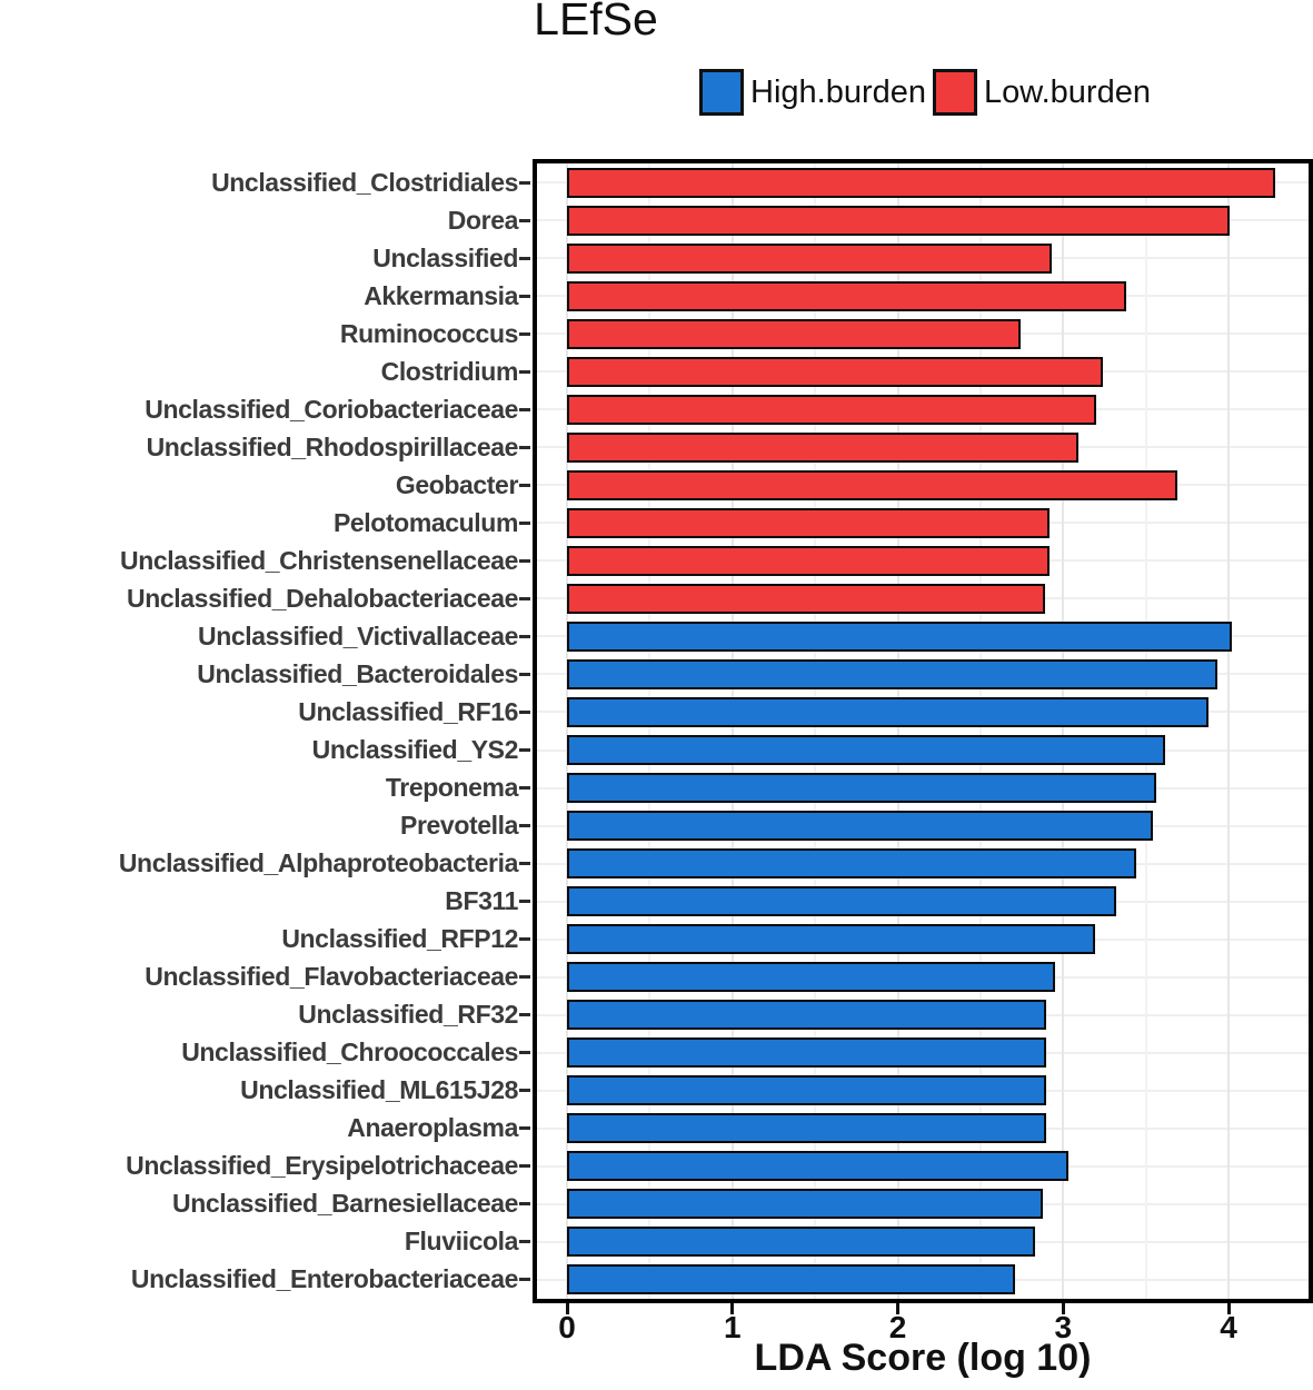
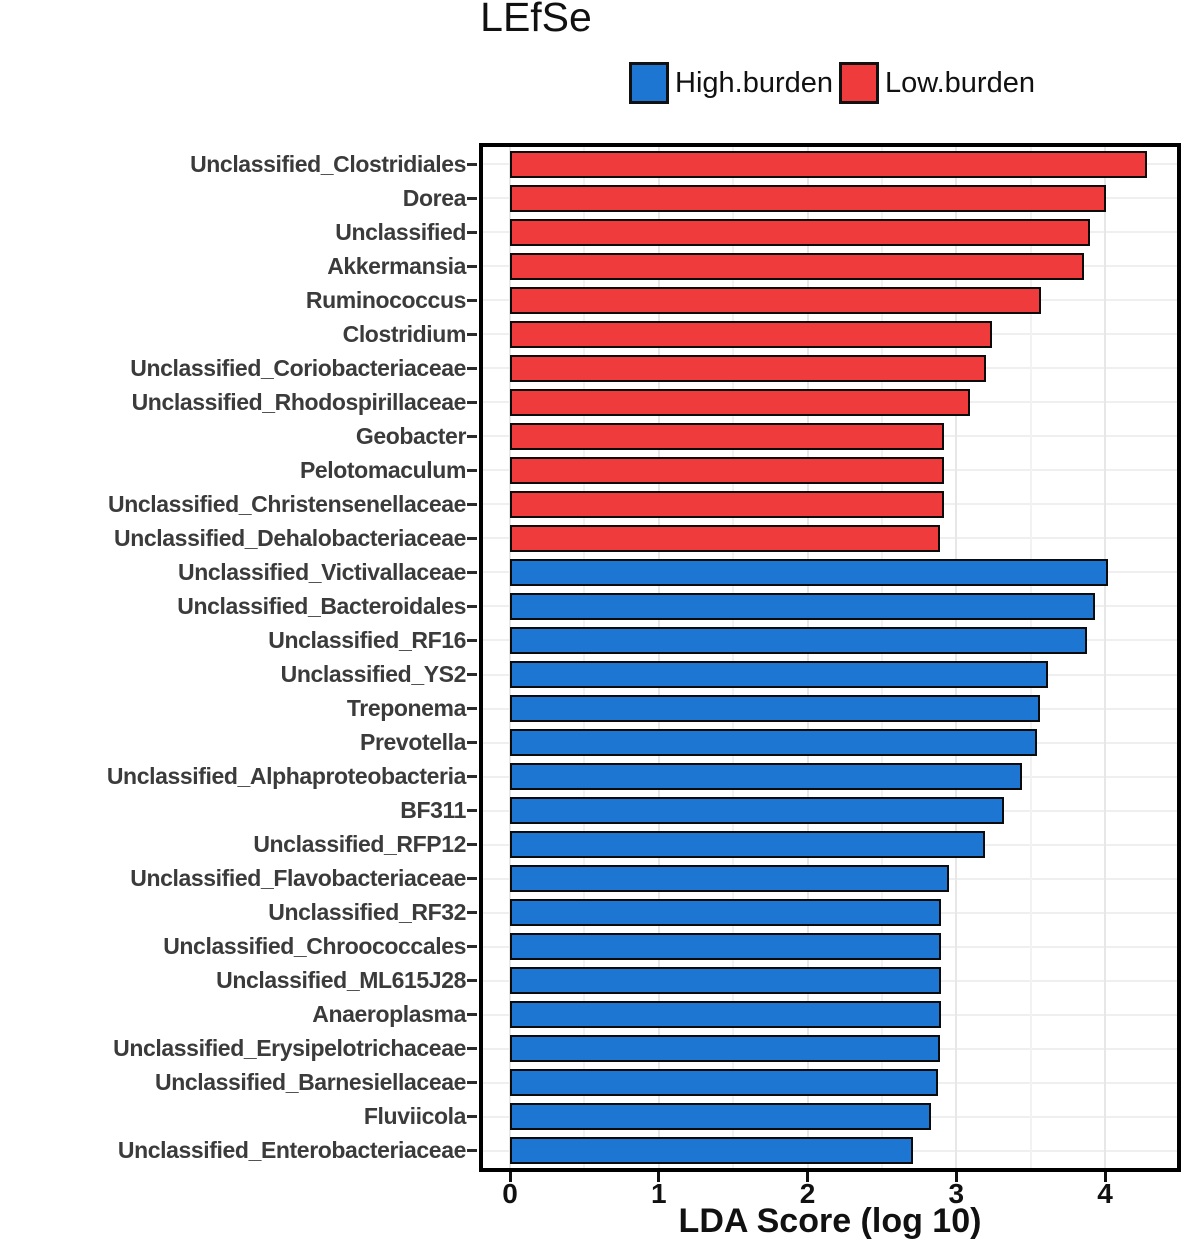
Unclassified: 2.93 -> 3.90
Akkermansia: 3.38 -> 3.86
Ruminococcus: 2.74 -> 3.57
Geobacter: 3.69 -> 2.92
Unclassified_Erysipelotrichaceae: 3.03 -> 2.89
